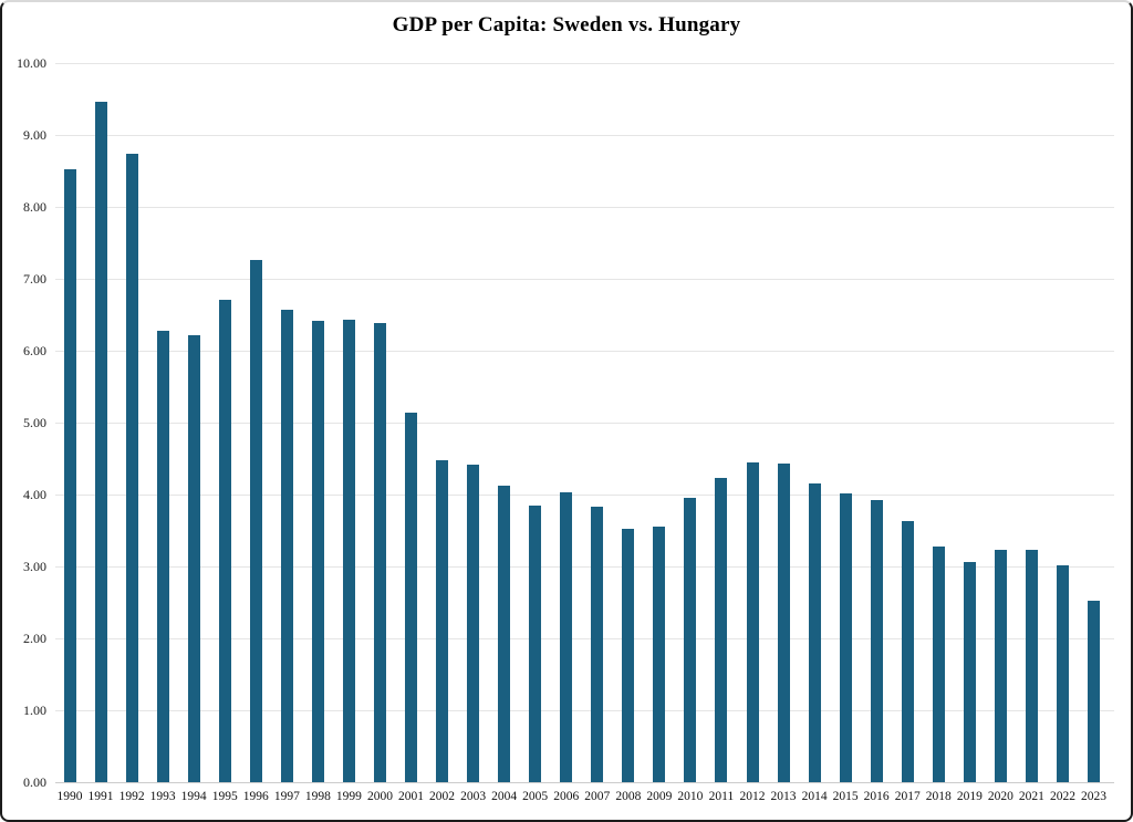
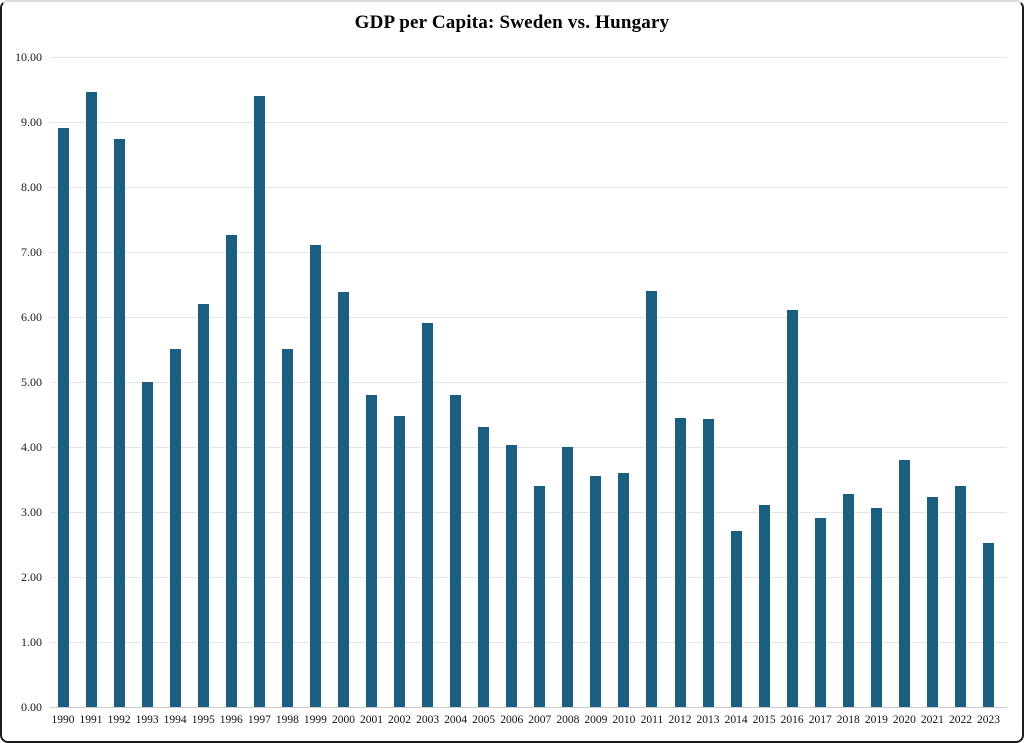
1990: 8.5 -> 8.9
1993: 6.3 -> 5.0
1994: 6.2 -> 5.5
1995: 6.7 -> 6.2
1997: 6.6 -> 9.4
1998: 6.4 -> 5.5
1999: 6.4 -> 7.1
2001: 5.1 -> 4.8
2003: 4.4 -> 5.9
2004: 4.1 -> 4.8
2005: 3.9 -> 4.3
2007: 3.8 -> 3.4
2008: 3.5 -> 4.0
2010: 4.0 -> 3.6
2011: 4.2 -> 6.4
2014: 4.2 -> 2.7
2015: 4.0 -> 3.1
2016: 3.9 -> 6.1
2017: 3.6 -> 2.9
2020: 3.2 -> 3.8
2022: 3.0 -> 3.4
